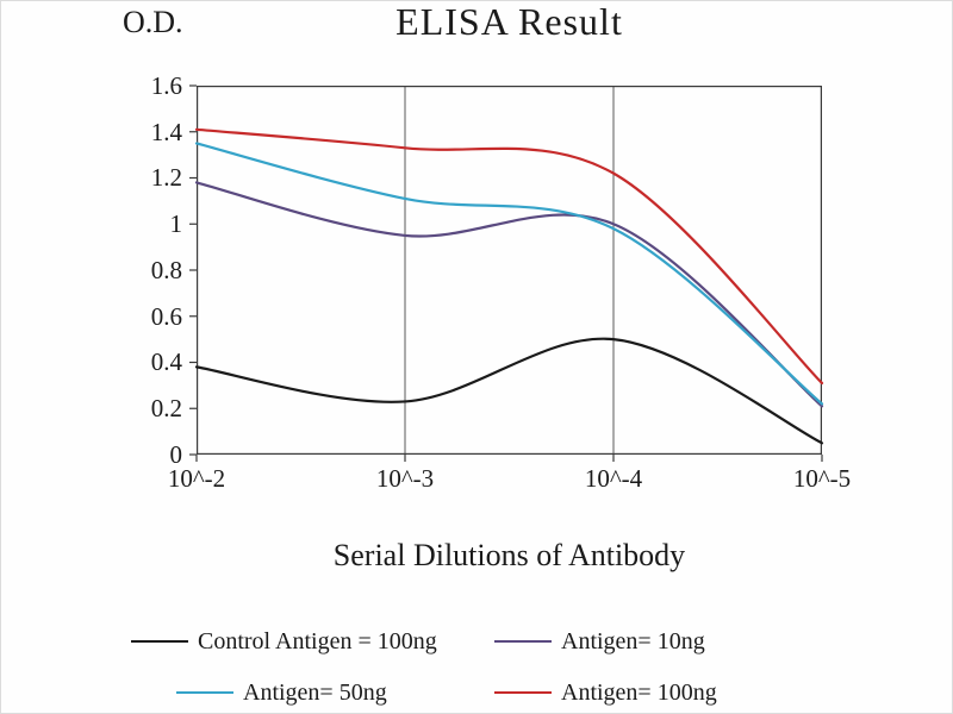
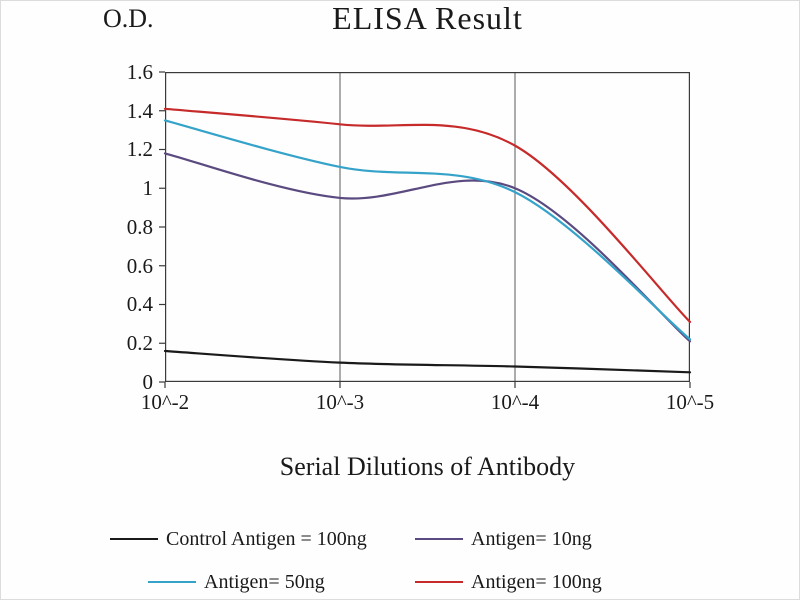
Control Antigen = 100ng/10^-2: 0.38 -> 0.16
Control Antigen = 100ng/10^-3: 0.23 -> 0.10
Control Antigen = 100ng/10^-4: 0.50 -> 0.08
